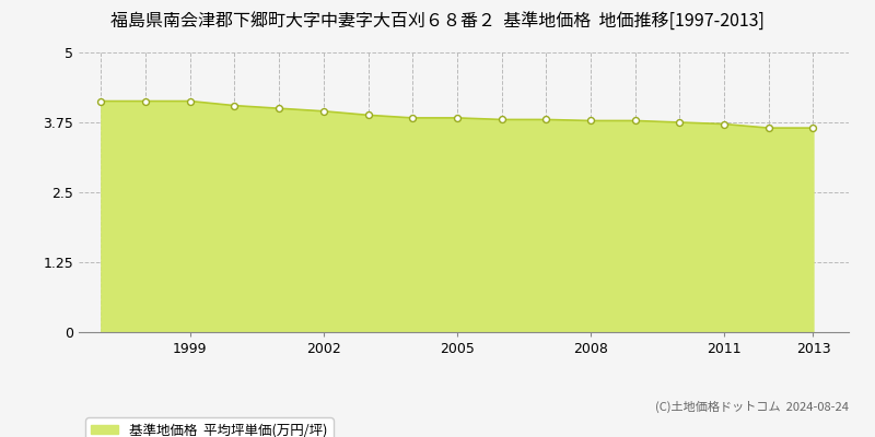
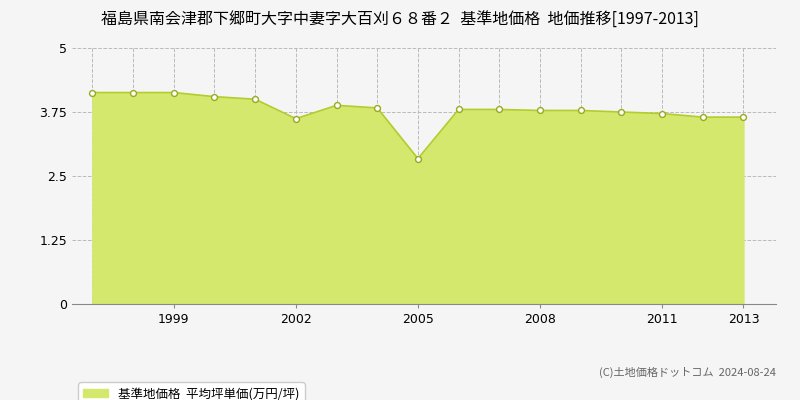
2002: 3.95 -> 3.62
2005: 3.83 -> 2.84
